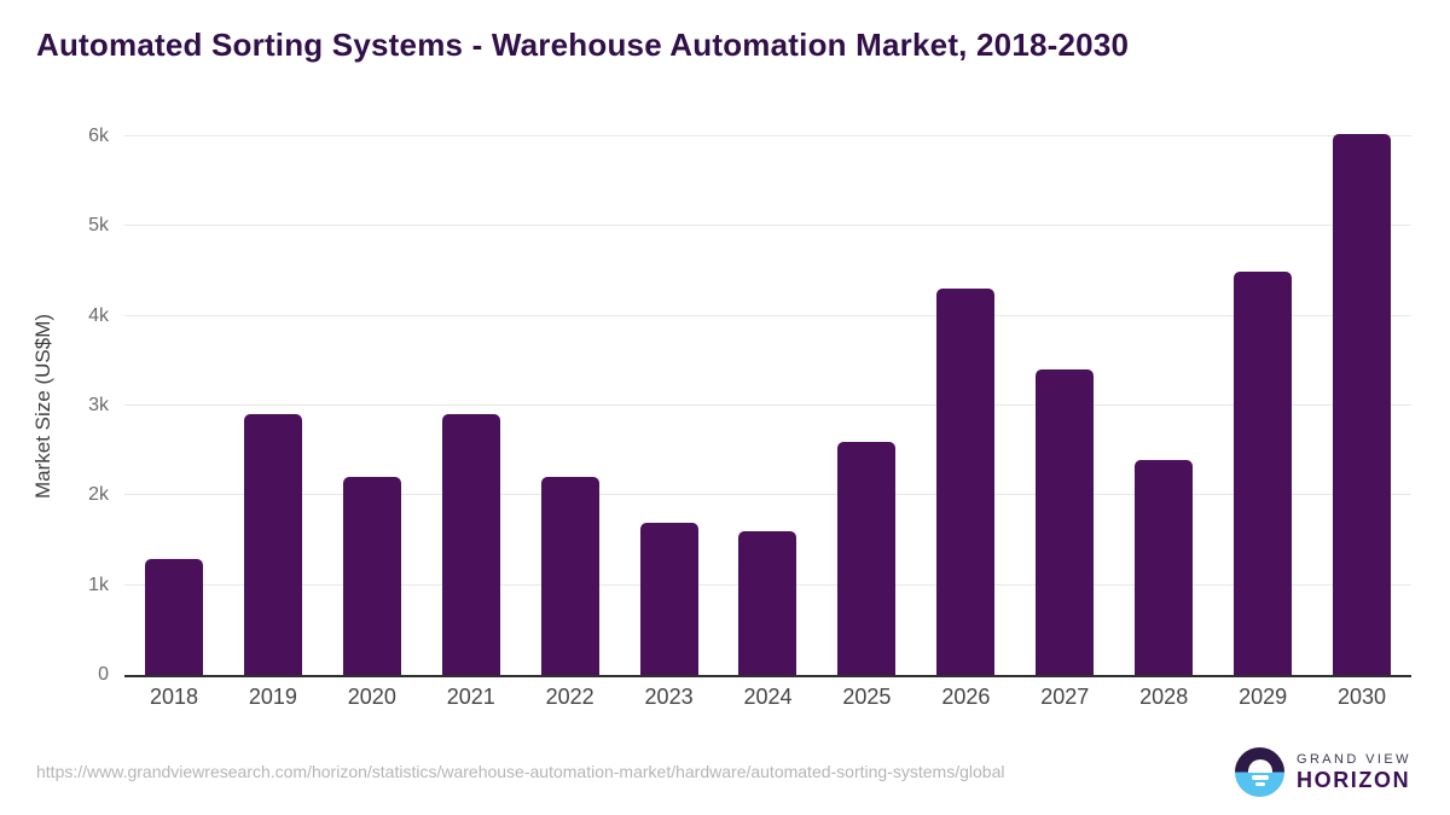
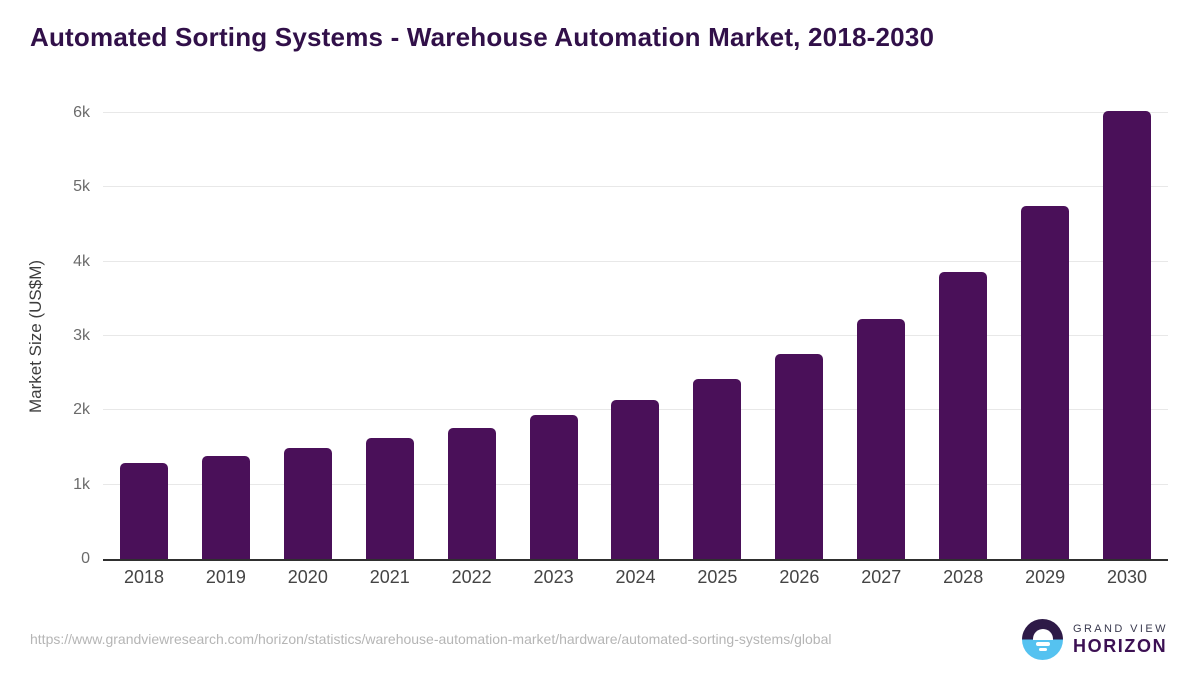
2019: 2.9k -> 1.4k
2020: 2.2k -> 1.5k
2021: 2.9k -> 1.6k
2022: 2.2k -> 1.8k
2023: 1.7k -> 1.9k
2024: 1.6k -> 2.1k
2025: 2.6k -> 2.4k
2026: 4.3k -> 2.8k
2027: 3.4k -> 3.2k
2028: 2.4k -> 3.9k
2029: 4.5k -> 4.8k
